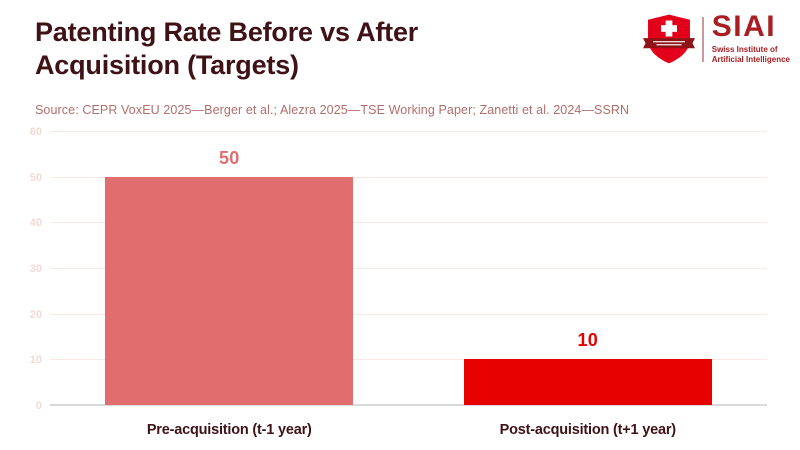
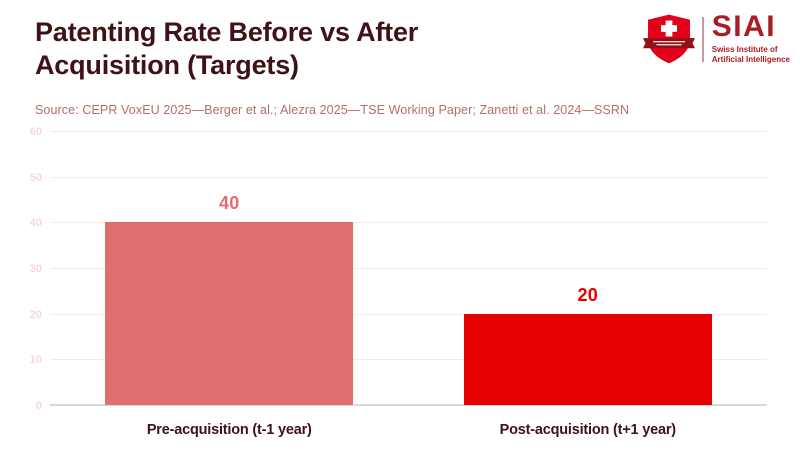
Pre-acquisition (t-1 year): 50 -> 40
Post-acquisition (t+1 year): 10 -> 20
